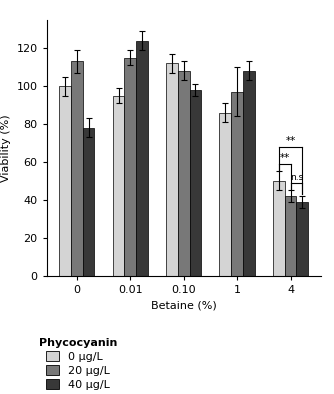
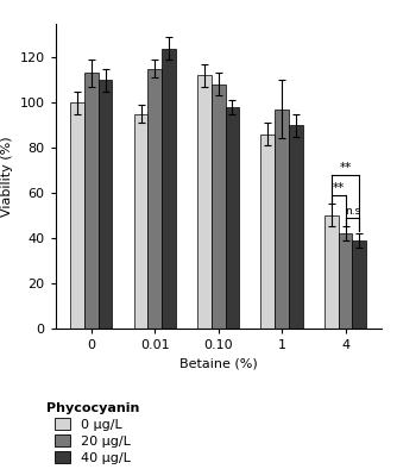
40 μg/L/0: 78 -> 110
40 μg/L/1: 108 -> 90
